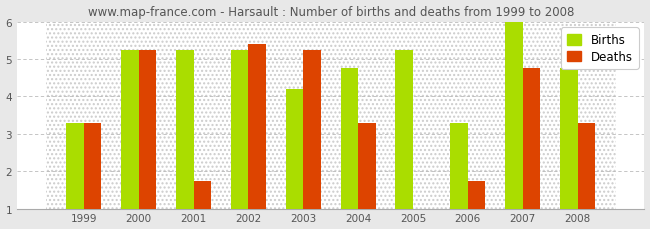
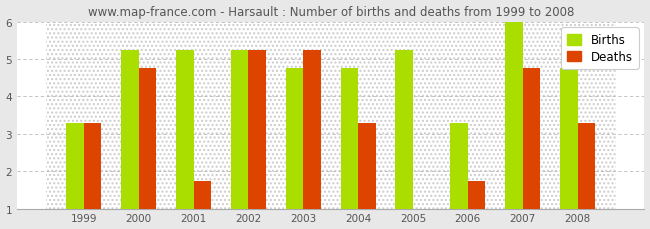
Deaths/2000: 5.25 -> 4.75
Deaths/2002: 5.40 -> 5.25
Births/2003: 4.20 -> 4.75
